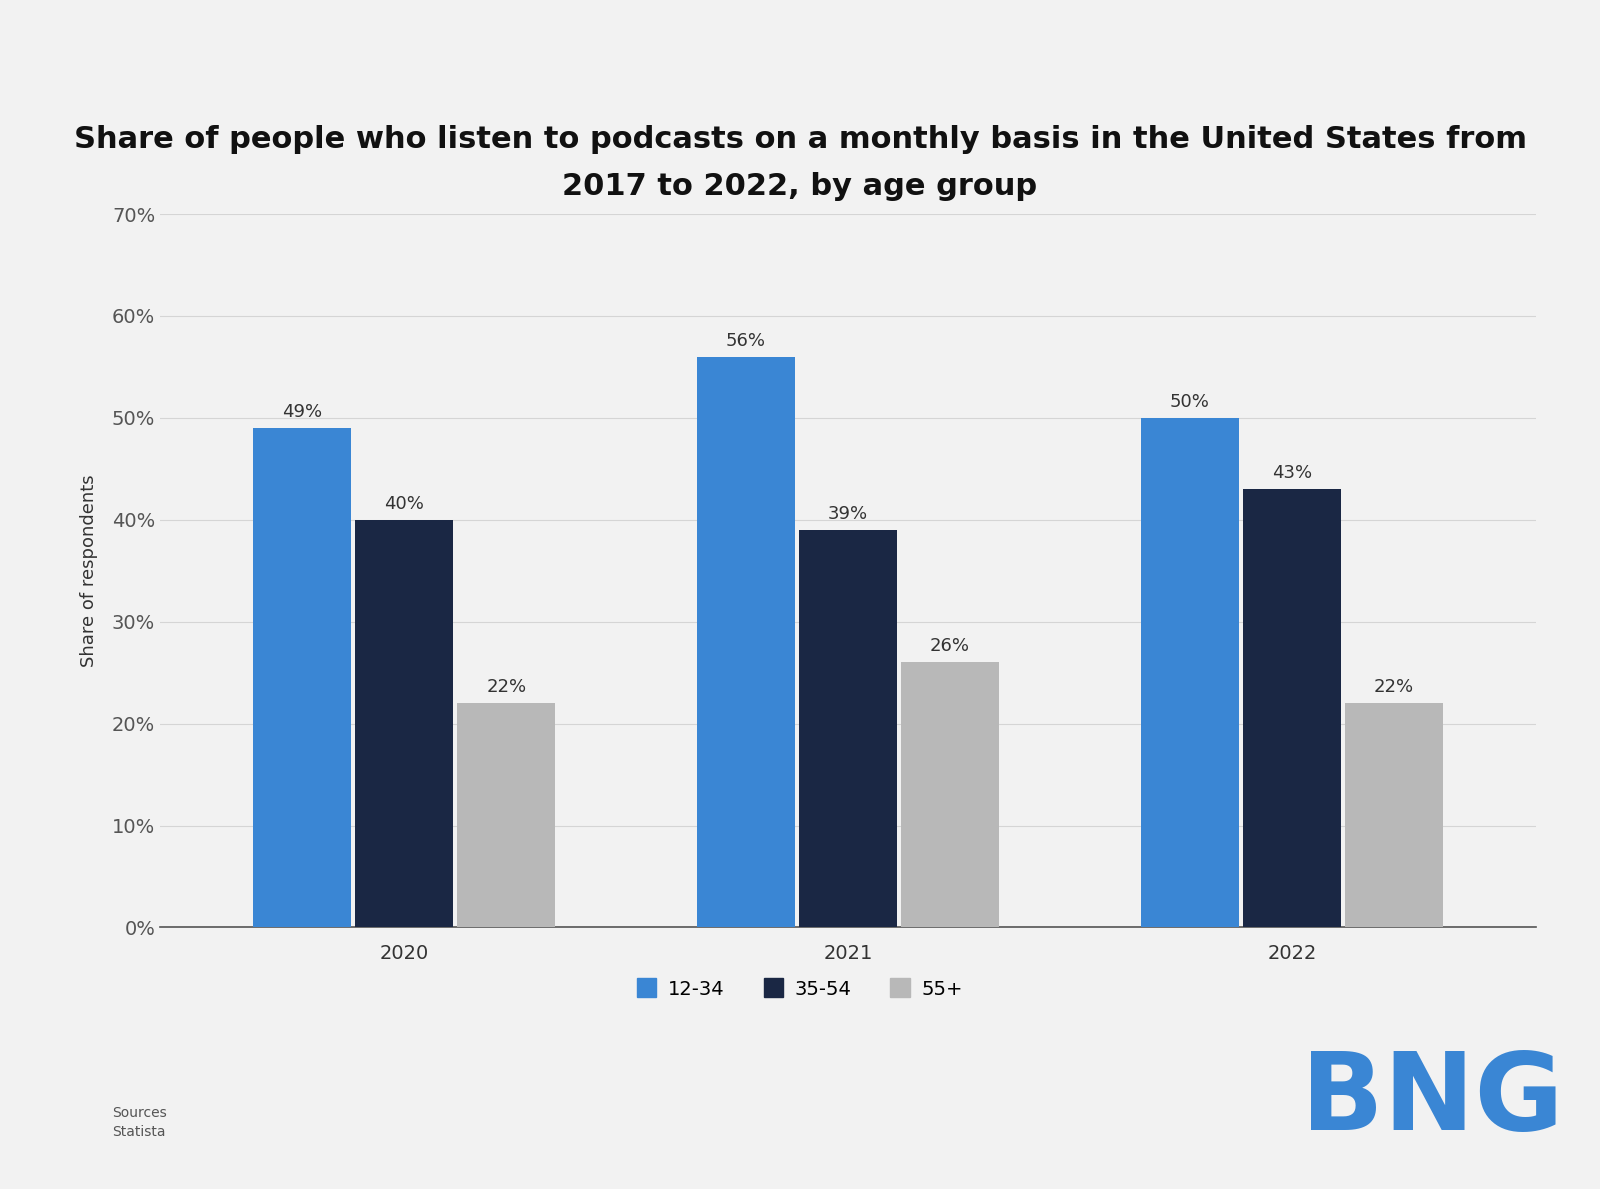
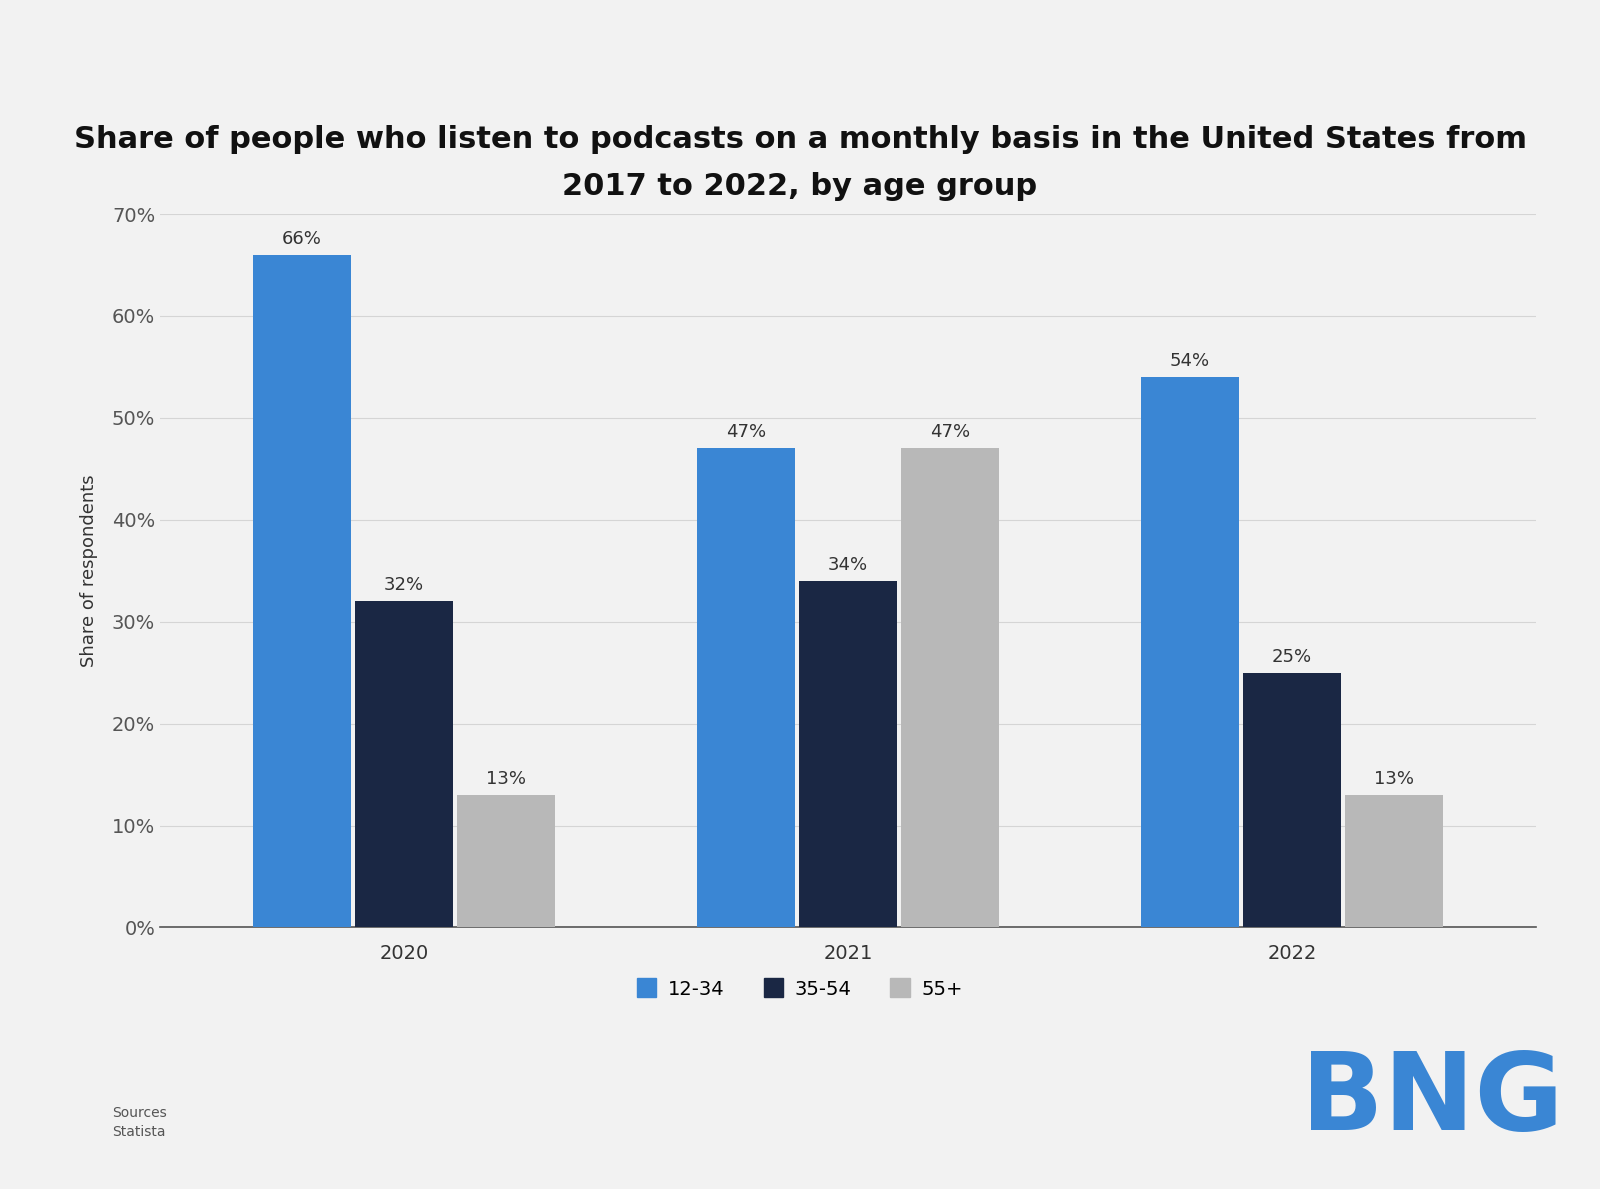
12-34/2020: 49% -> 66%
35-54/2020: 40% -> 32%
55+/2020: 22% -> 13%
12-34/2021: 56% -> 47%
35-54/2021: 39% -> 34%
55+/2021: 26% -> 47%
12-34/2022: 50% -> 54%
35-54/2022: 43% -> 25%
55+/2022: 22% -> 13%
